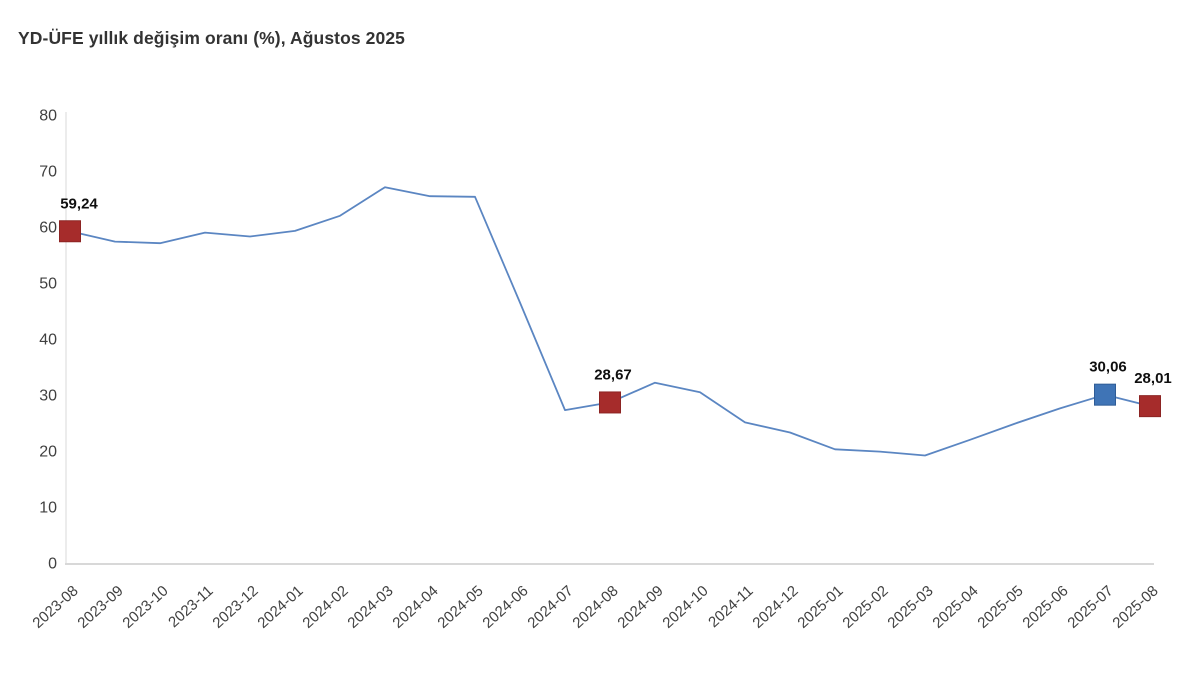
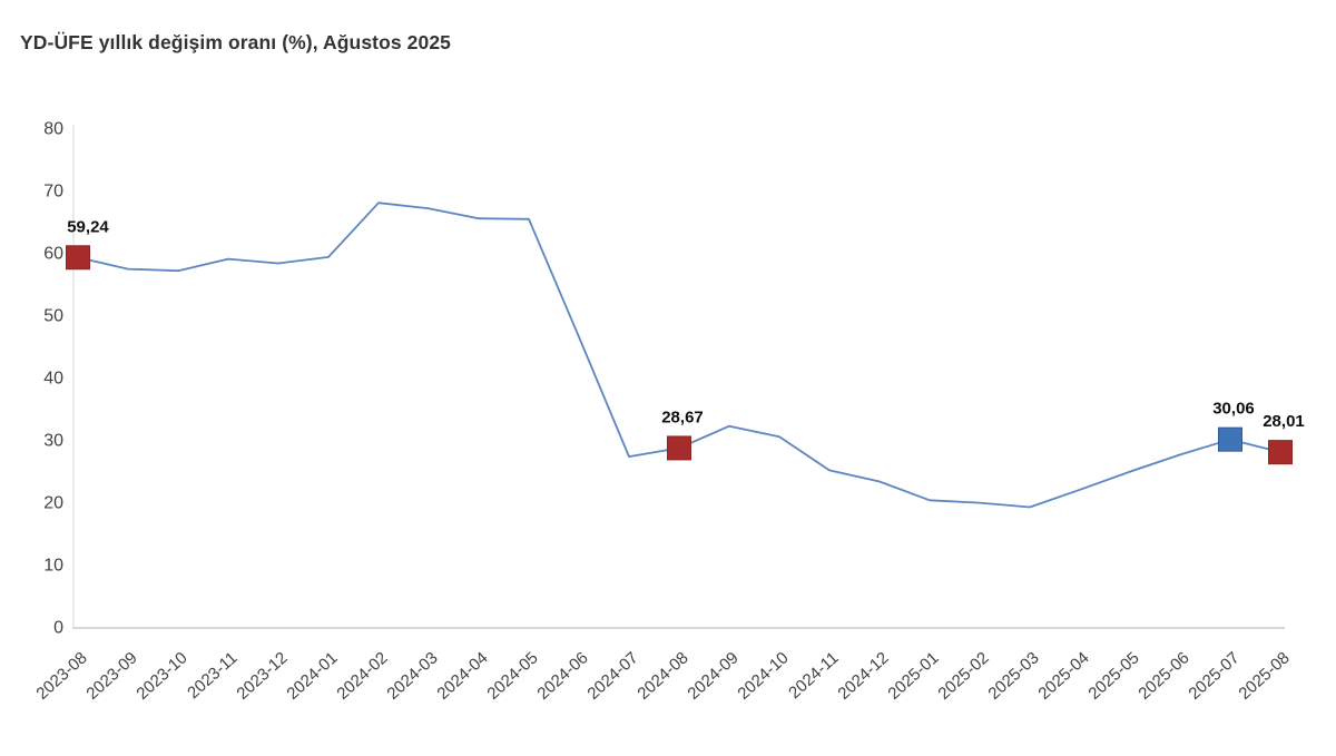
2024-02: 62 -> 68
